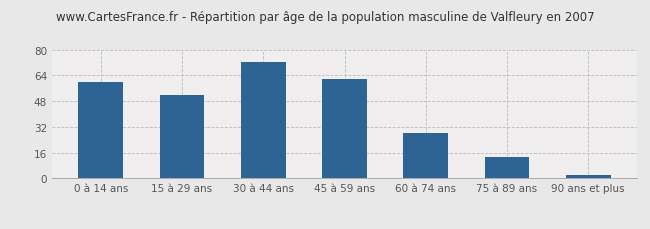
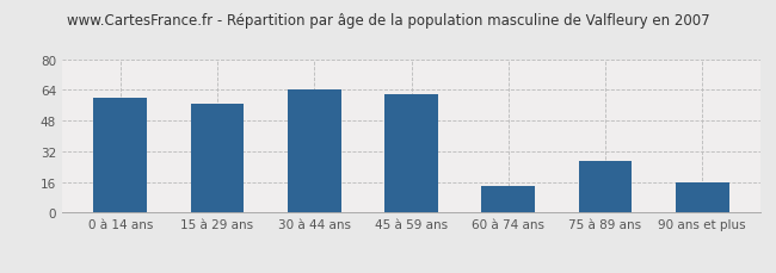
15 à 29 ans: 52 -> 57
30 à 44 ans: 72 -> 64
60 à 74 ans: 28 -> 14
75 à 89 ans: 13 -> 27
90 ans et plus: 2 -> 16
